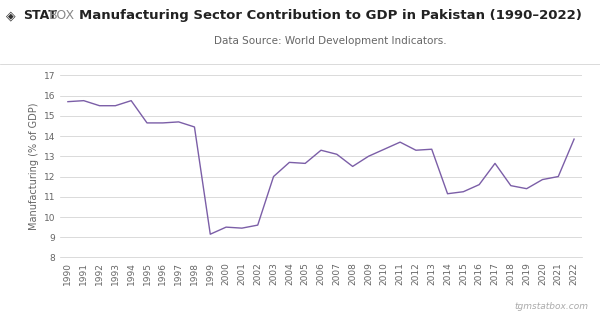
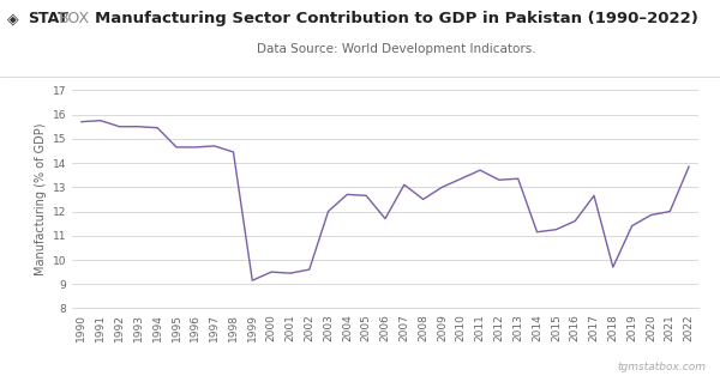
1994: 15.75 -> 15.45
2006: 13.30 -> 11.70
2018: 11.55 -> 9.70
